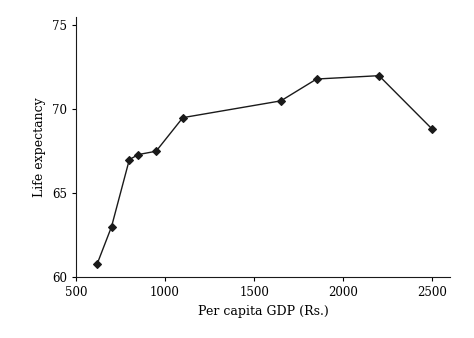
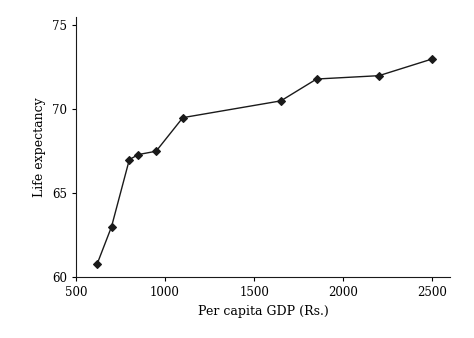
2500: 68.8 -> 73.0
